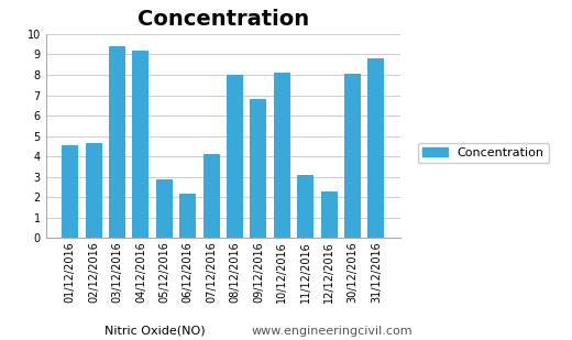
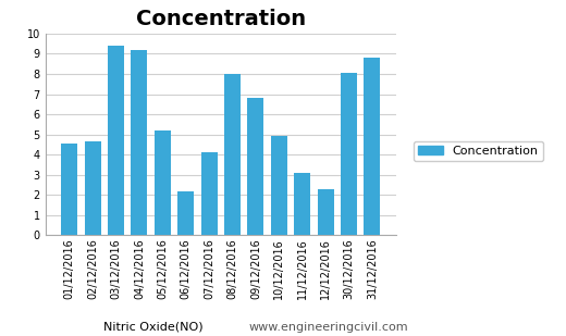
05/12/2016: 2.9 -> 5.2
10/12/2016: 8.1 -> 4.9
